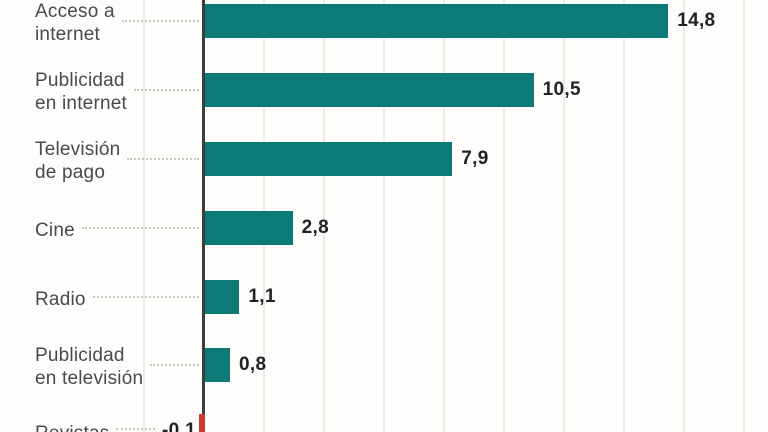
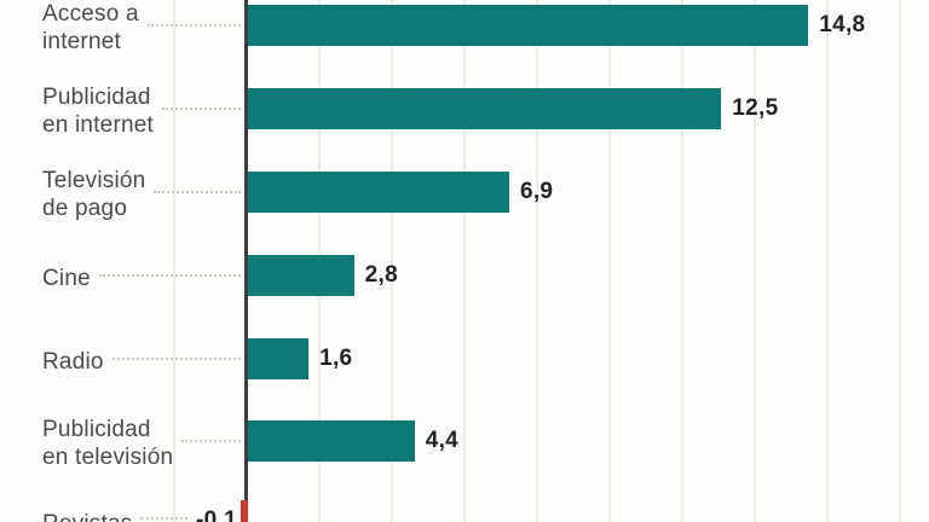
Publicidad en internet: 10,5 -> 12,5
Televisión de pago: 7,9 -> 6,9
Radio: 1,1 -> 1,6
Publicidad en televisión: 0,8 -> 4,4
